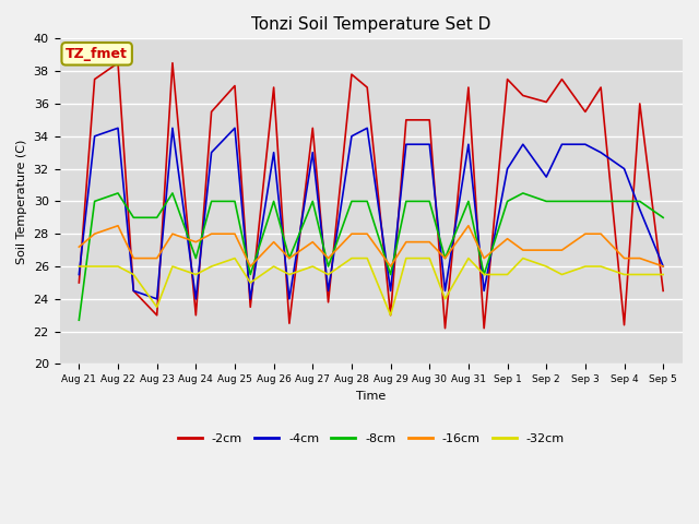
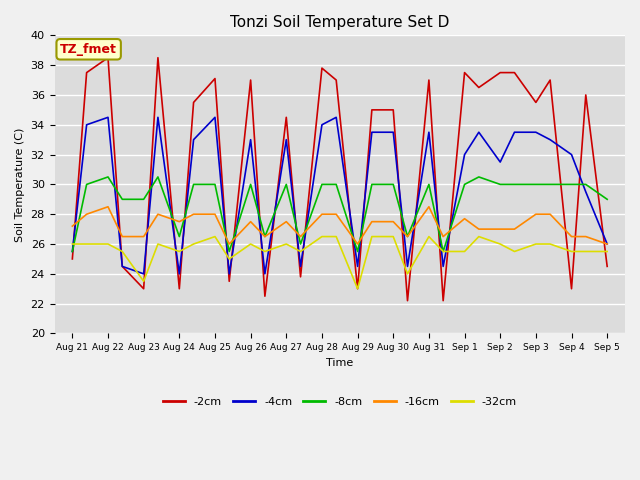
-8cm/Aug 21: 22.7 -> 25.5
-2cm/Sep 2: 36.1 -> 37.5
-2cm/Sep 4: 22.4 -> 23.0
